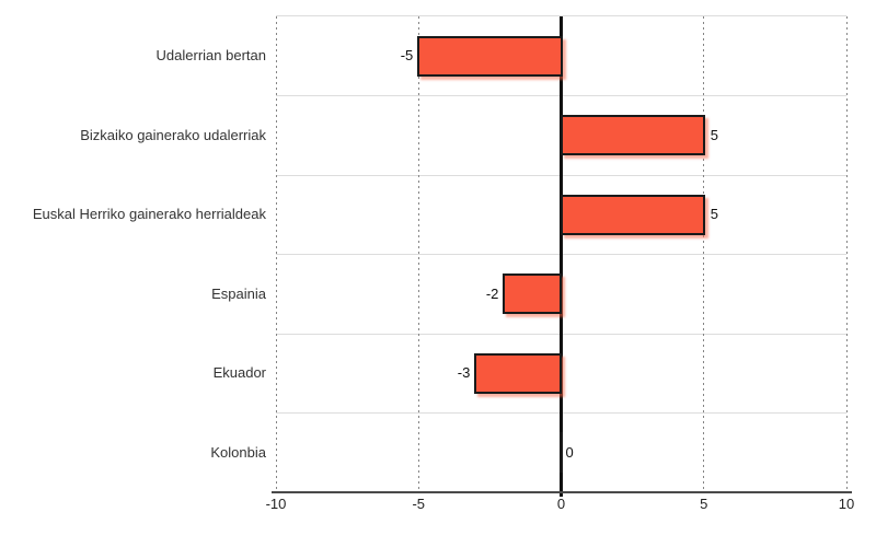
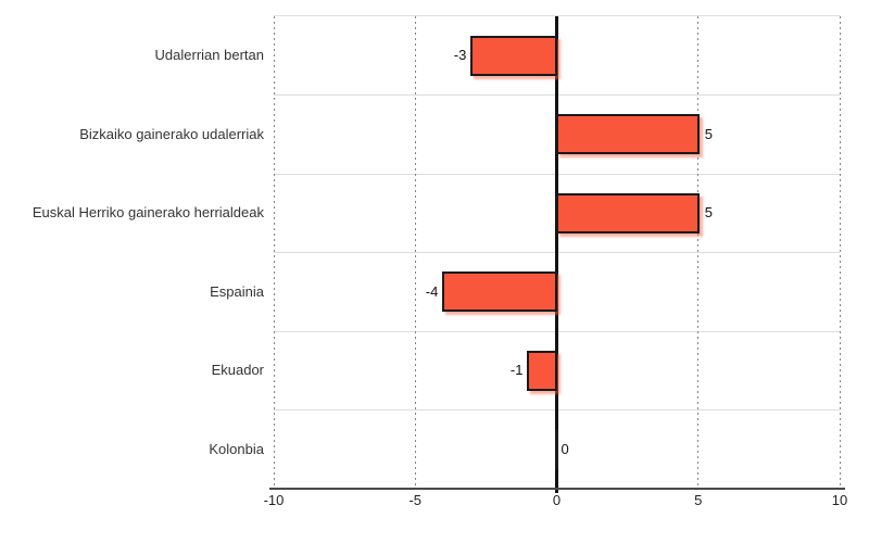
Udalerrian bertan: -5 -> -3
Espainia: -2 -> -4
Ekuador: -3 -> -1
